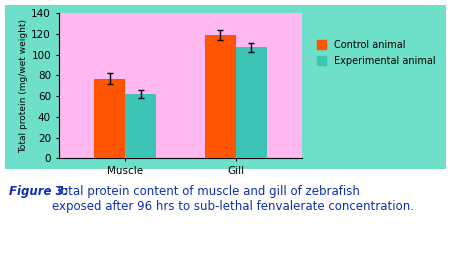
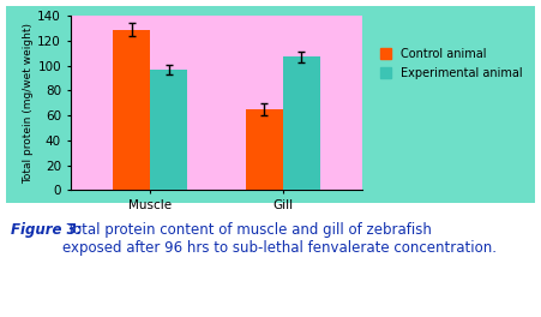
Control animal/Muscle: 77 -> 129
Experimental animal/Muscle: 62 -> 97
Control animal/Gill: 119 -> 65
